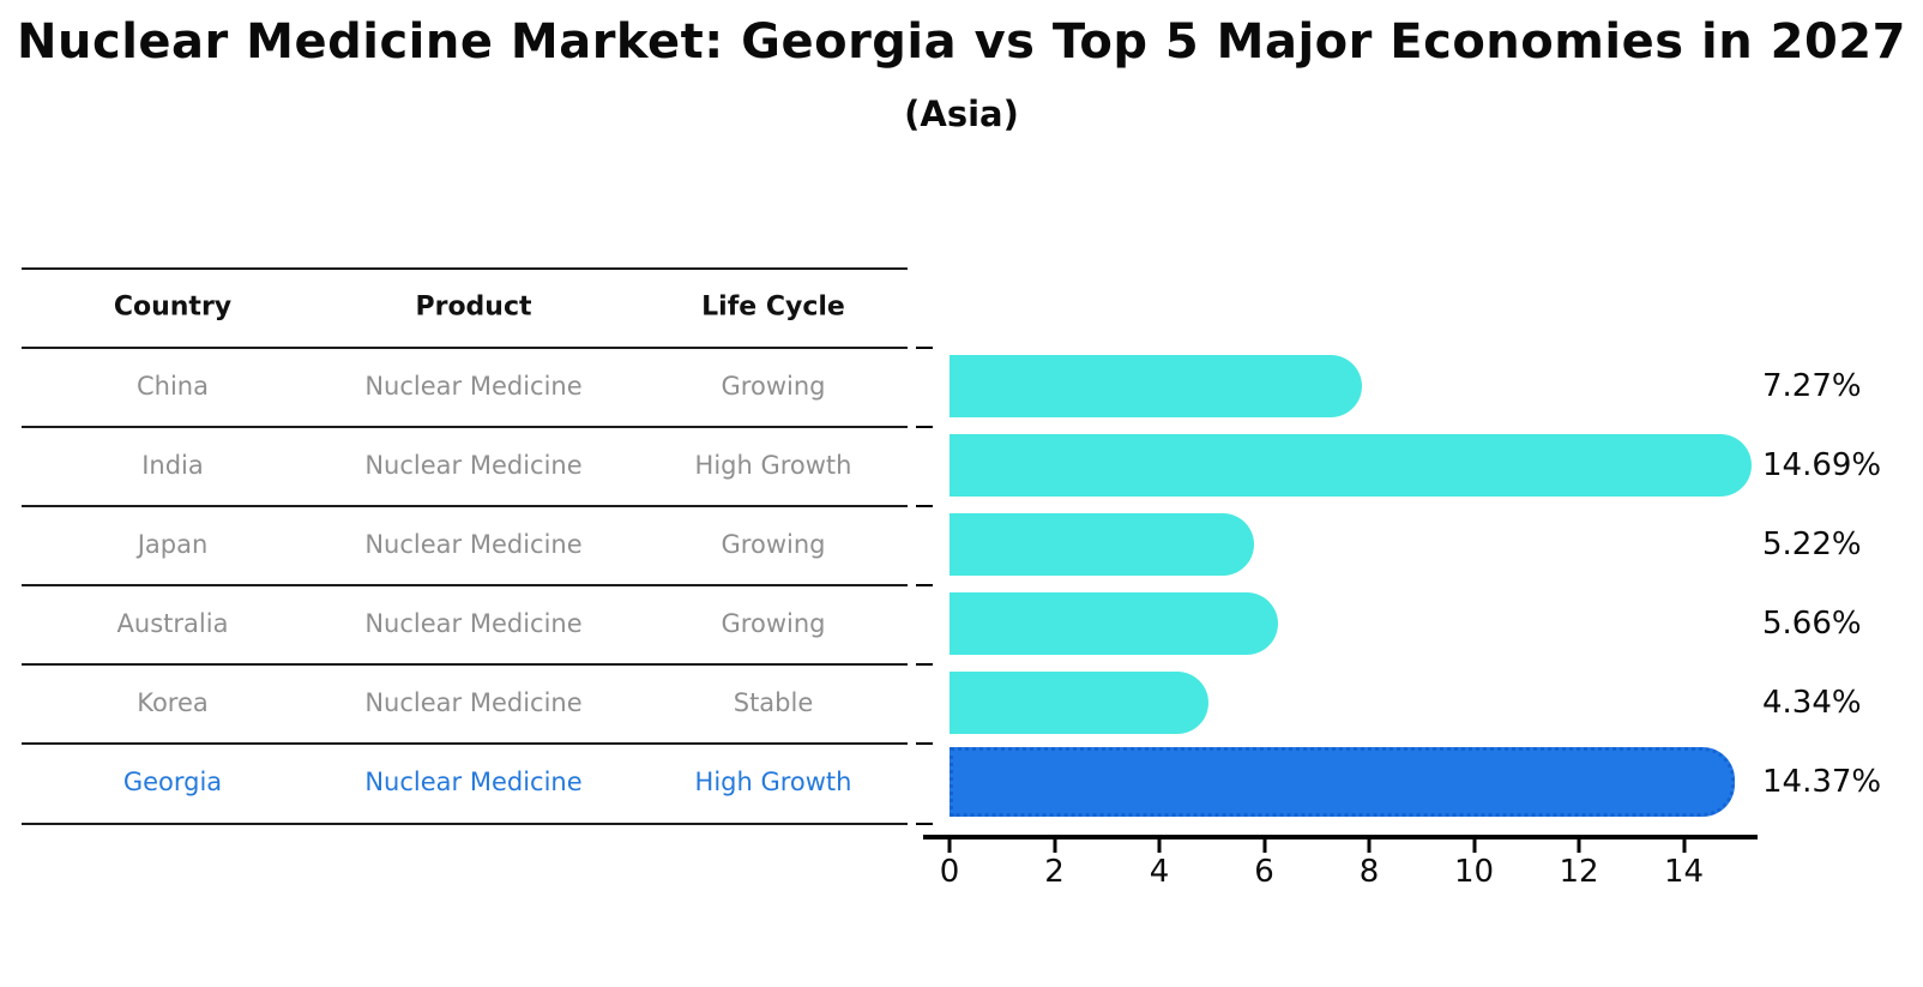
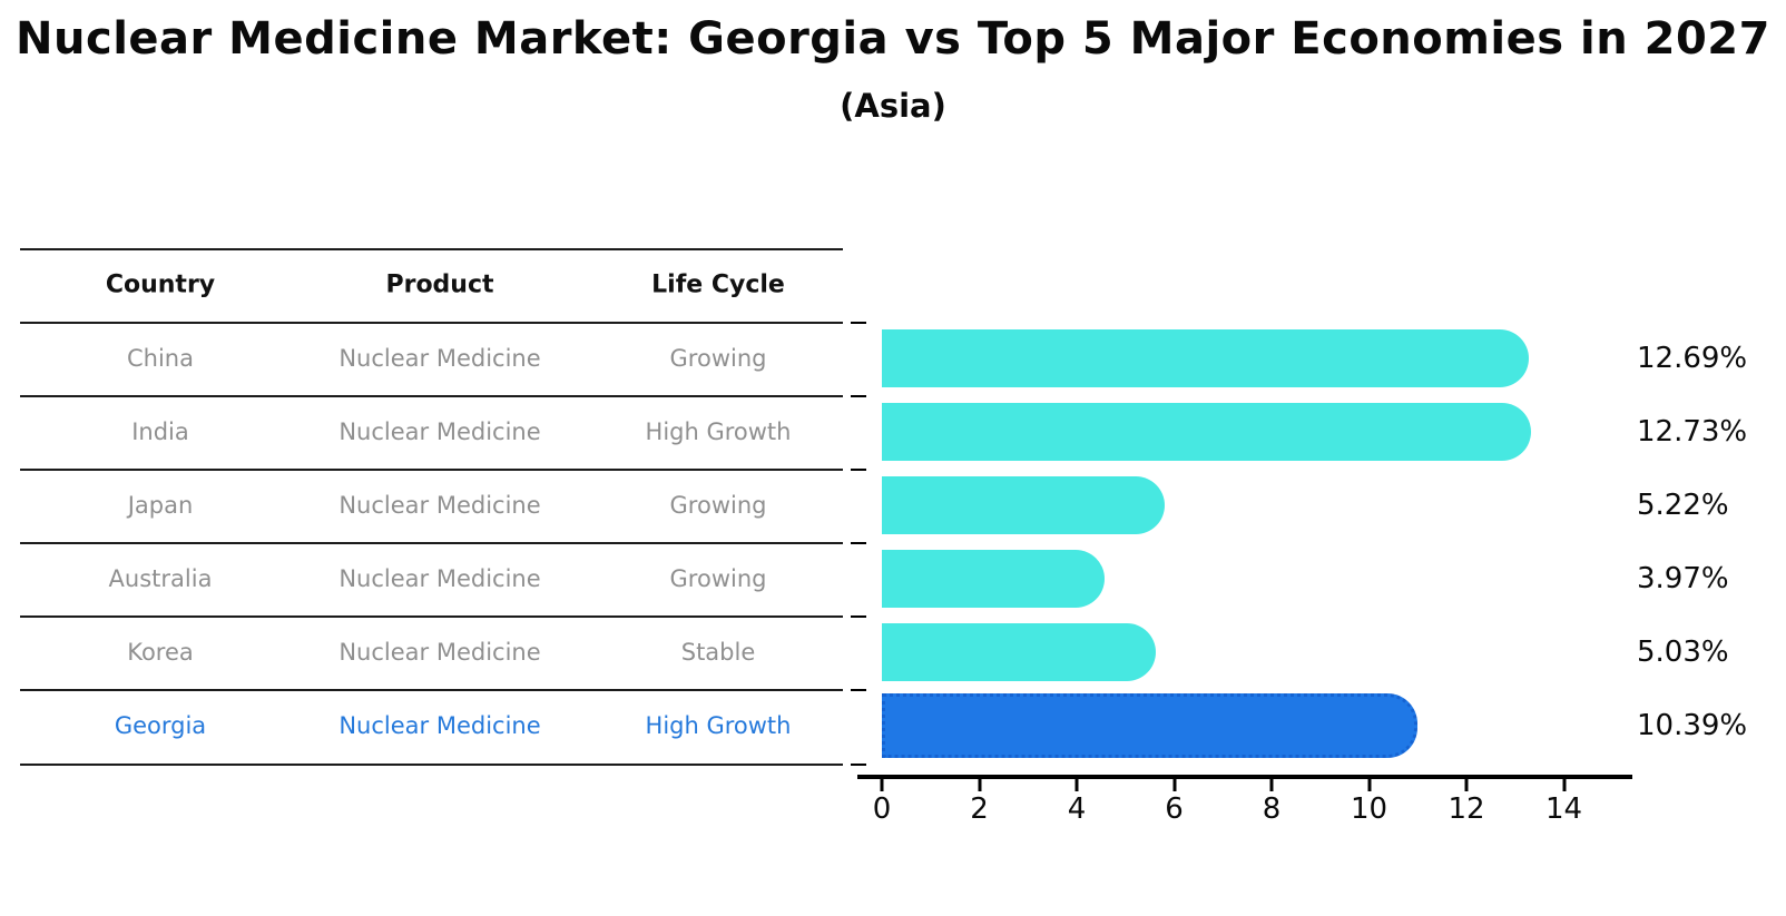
China: 7.27% -> 12.69%
India: 14.69% -> 12.73%
Australia: 5.66% -> 3.97%
Korea: 4.34% -> 5.03%
Georgia: 14.37% -> 10.39%
